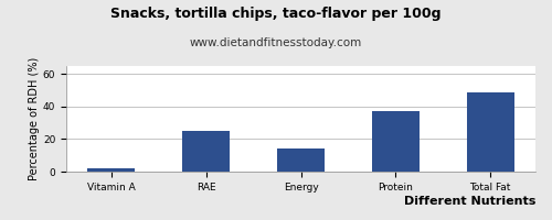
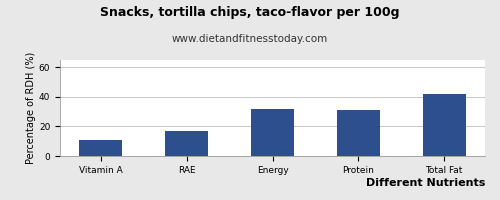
Vitamin A: 2 -> 11
RAE: 25 -> 17
Energy: 14 -> 32
Protein: 37 -> 31
Total Fat: 49 -> 42
